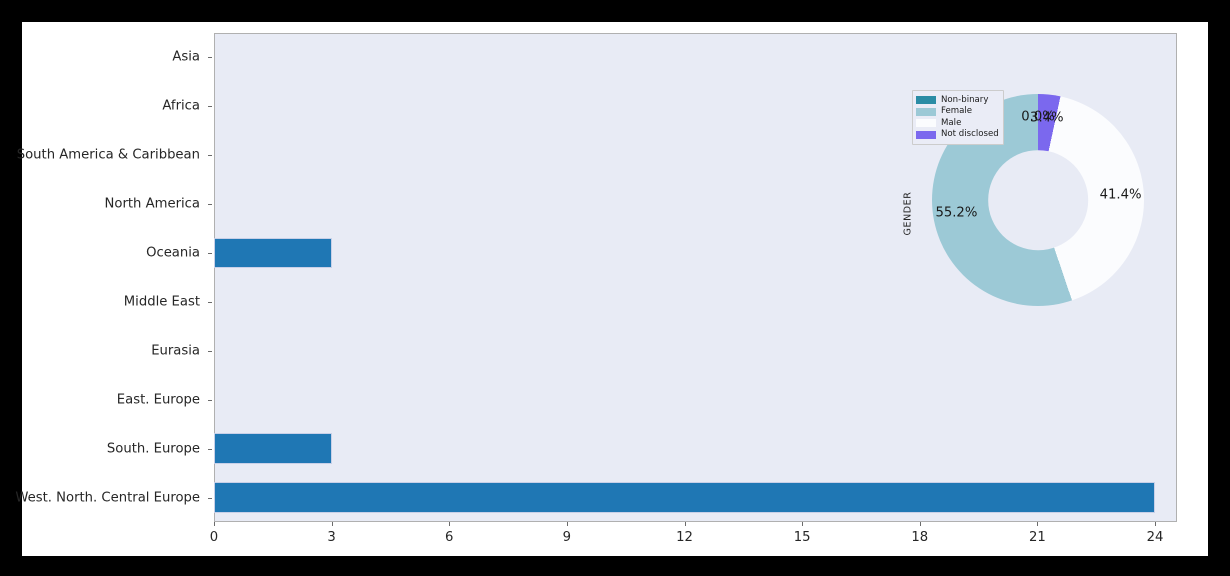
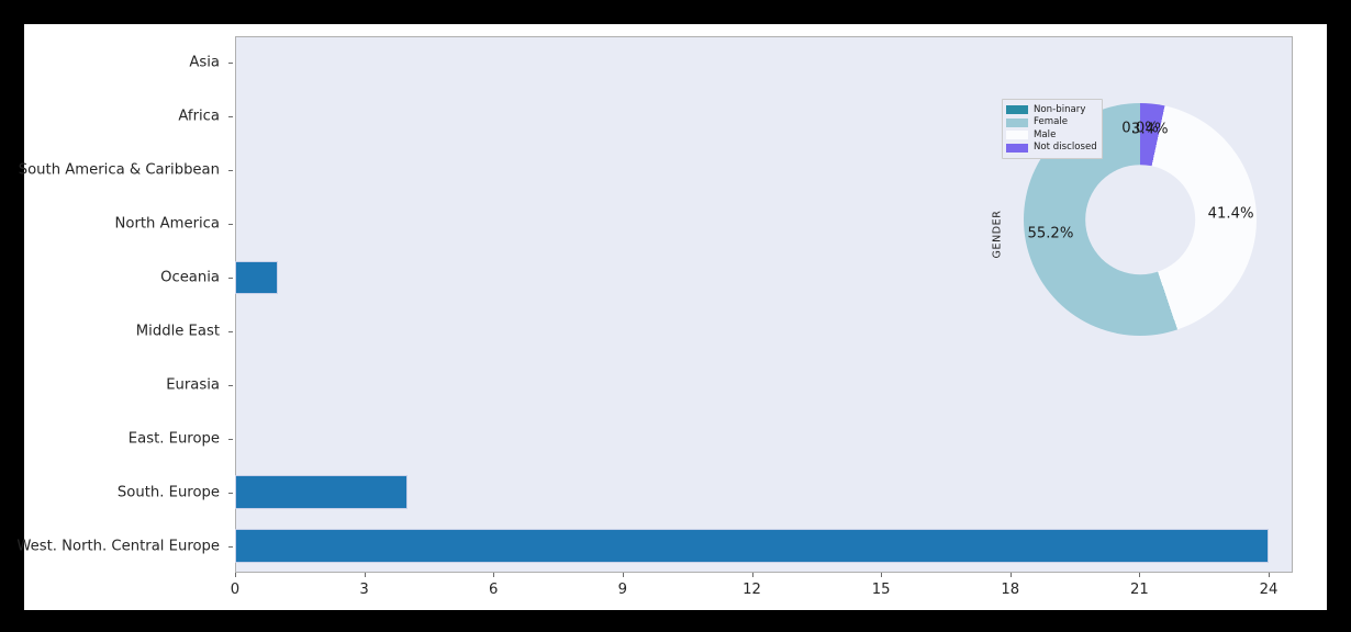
Oceania: 3 -> 1
South. Europe: 3 -> 4
